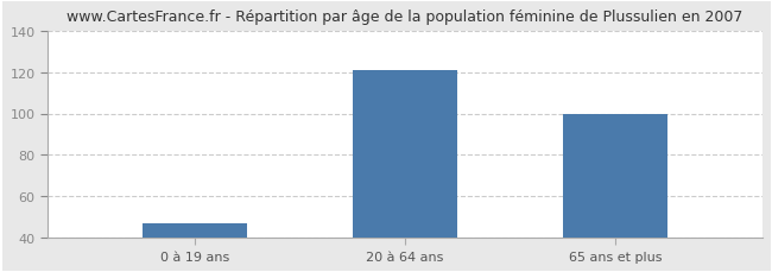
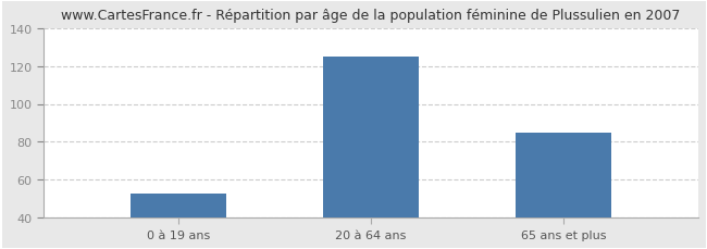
0 à 19 ans: 47 -> 53
20 à 64 ans: 121 -> 125
65 ans et plus: 100 -> 85
